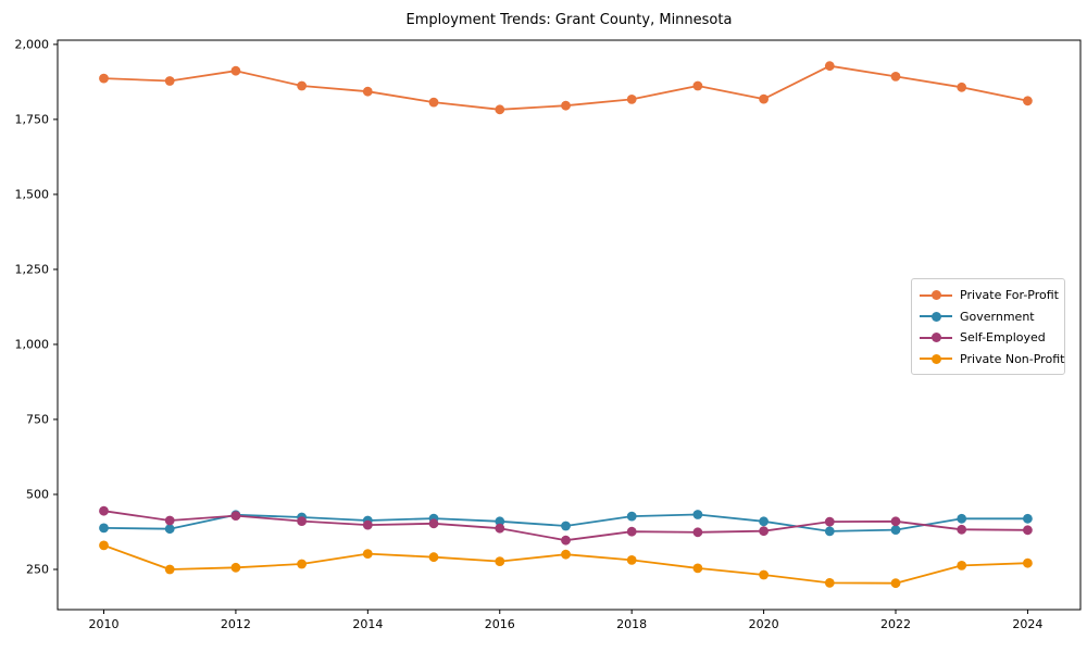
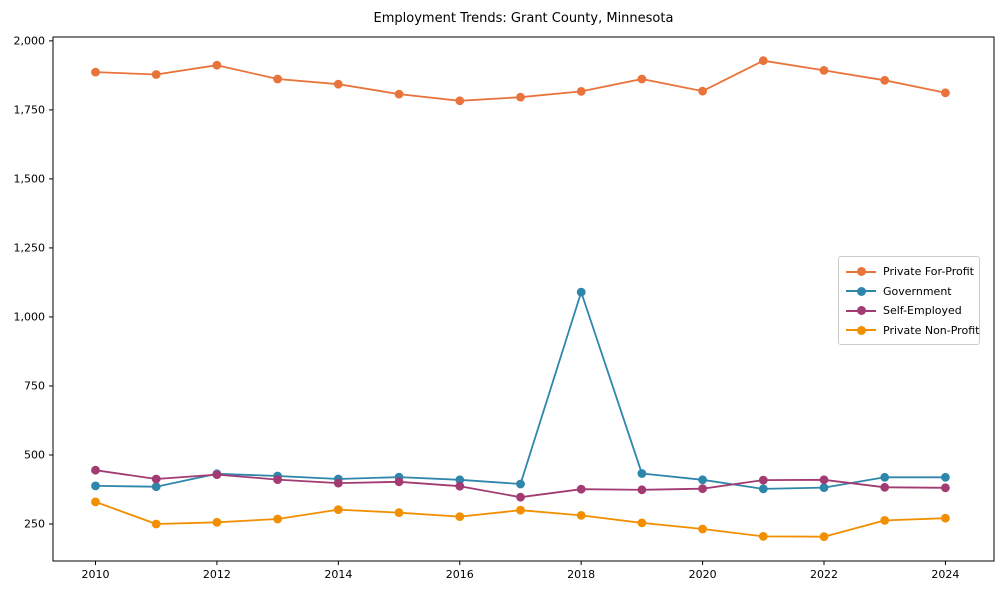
Government/2018: 430 -> 1090
